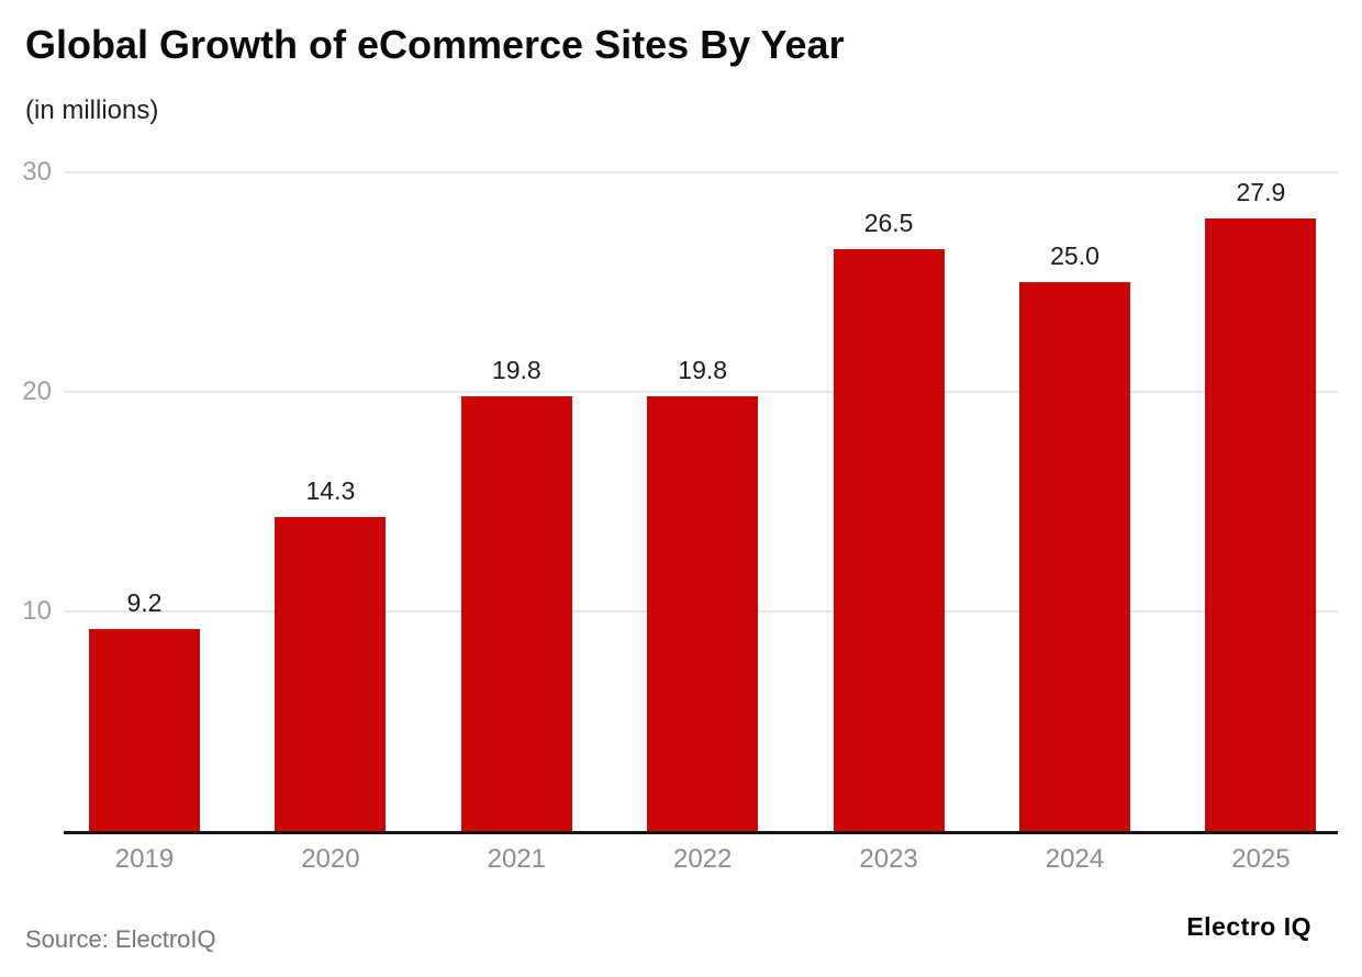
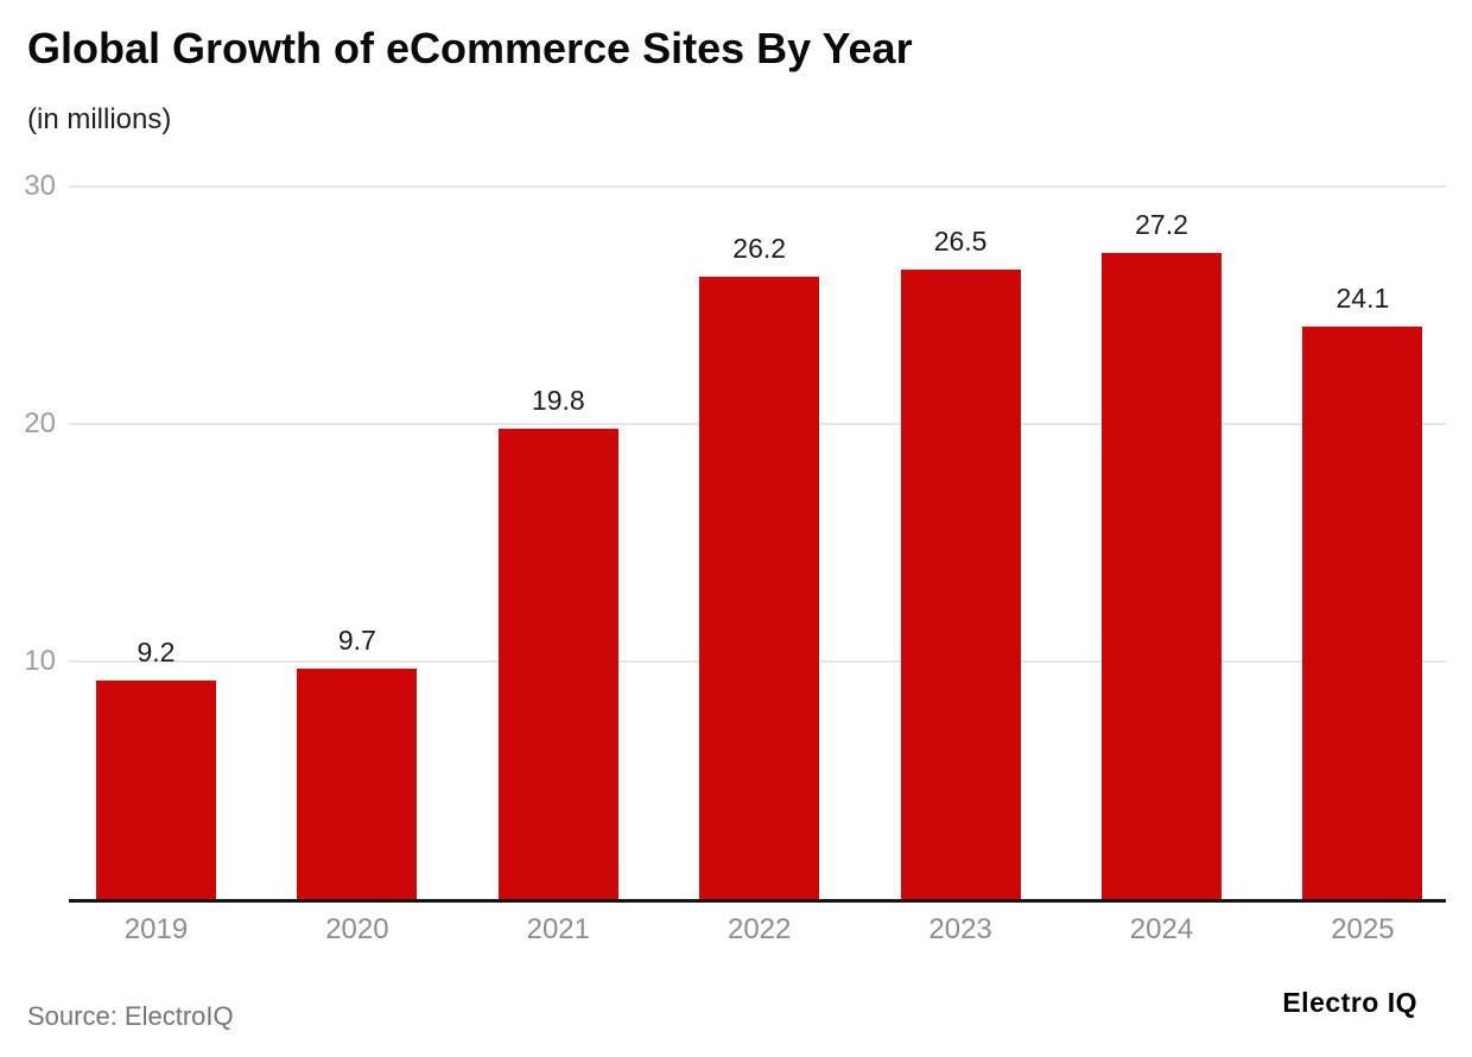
2020: 14.3 -> 9.7
2022: 19.8 -> 26.2
2024: 25.0 -> 27.2
2025: 27.9 -> 24.1
